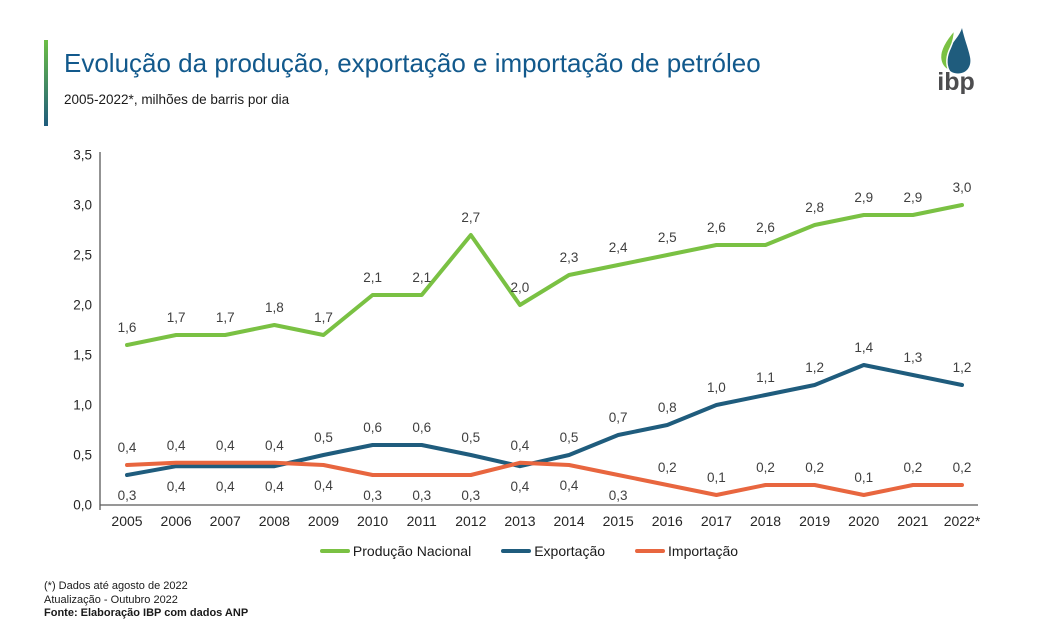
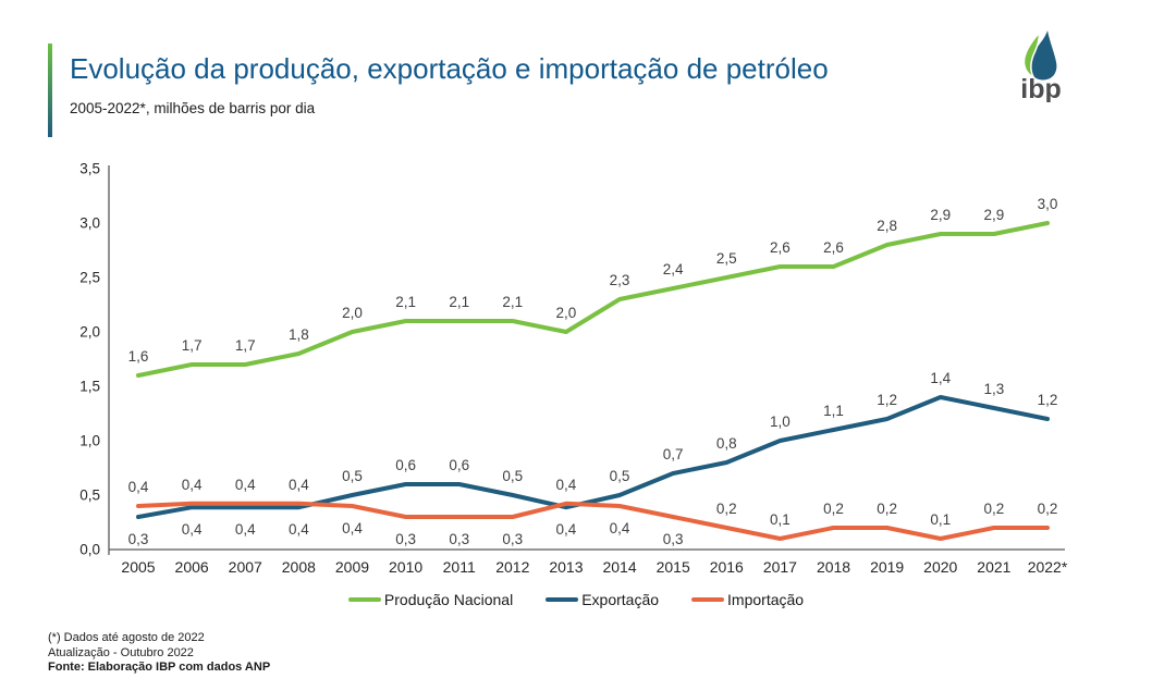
Produção Nacional/2009: 1,7 -> 2,0
Produção Nacional/2012: 2,7 -> 2,1
